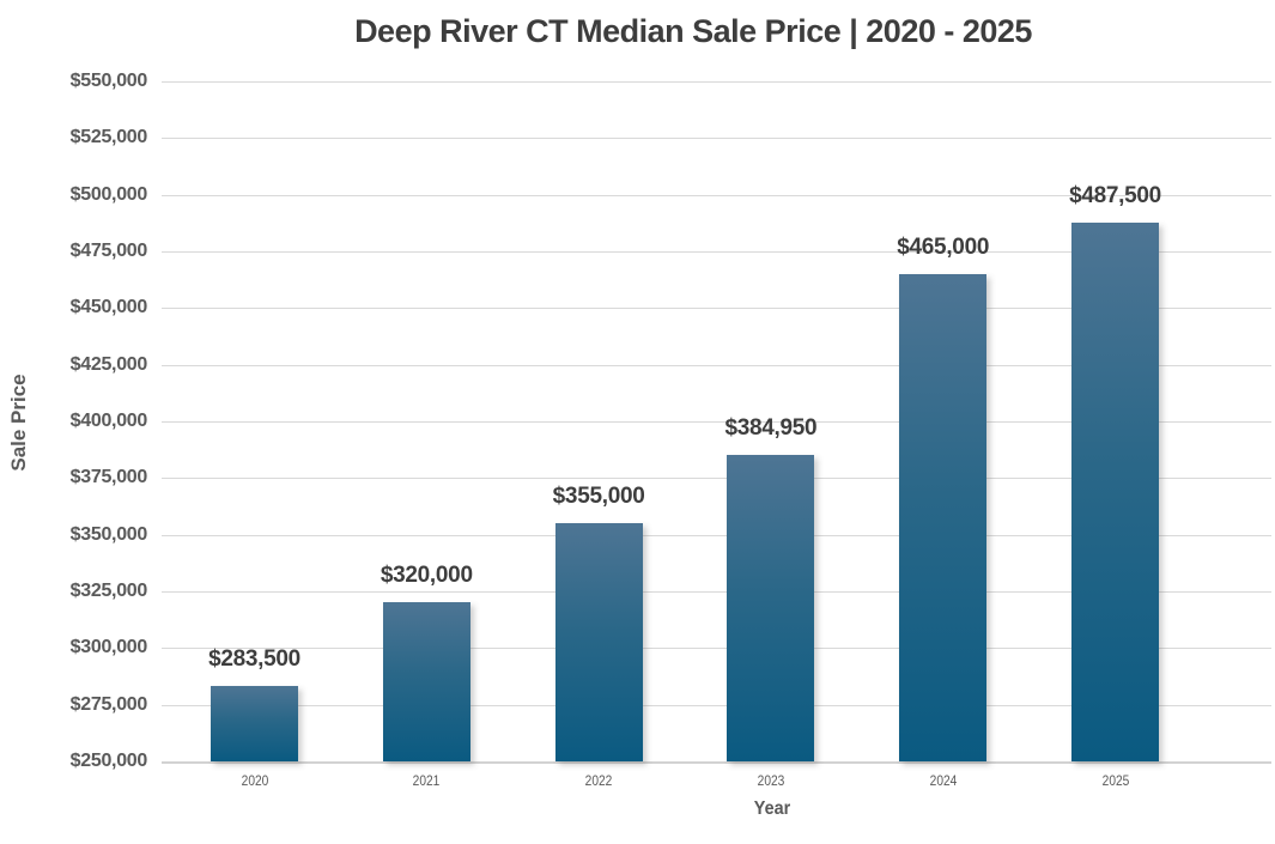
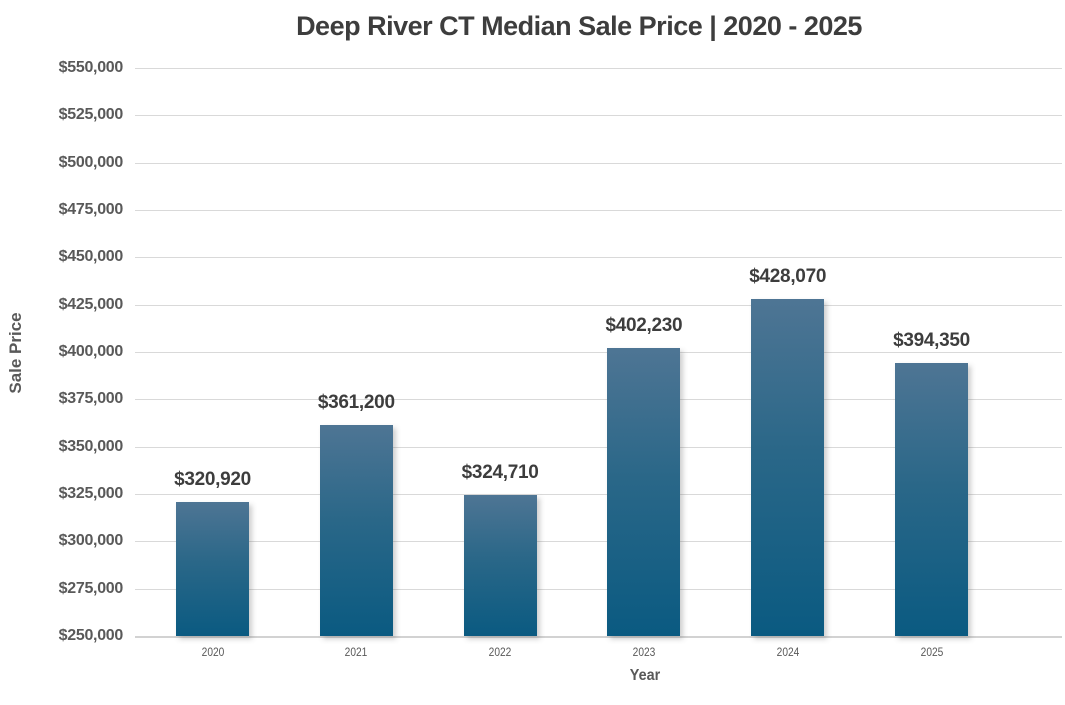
2020: $283,500 -> $320,920
2021: $320,000 -> $361,200
2022: $355,000 -> $324,710
2023: $384,950 -> $402,230
2024: $465,000 -> $428,070
2025: $487,500 -> $394,350
